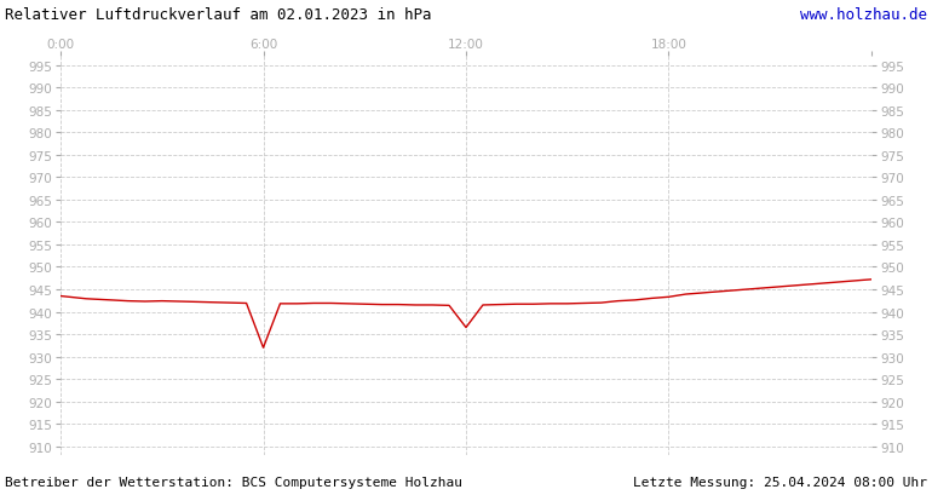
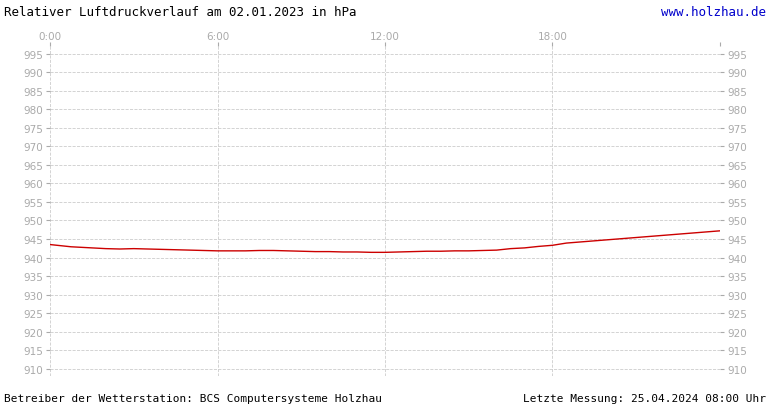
6:00: 932.0 -> 941.8
12:00: 936.5 -> 941.4
